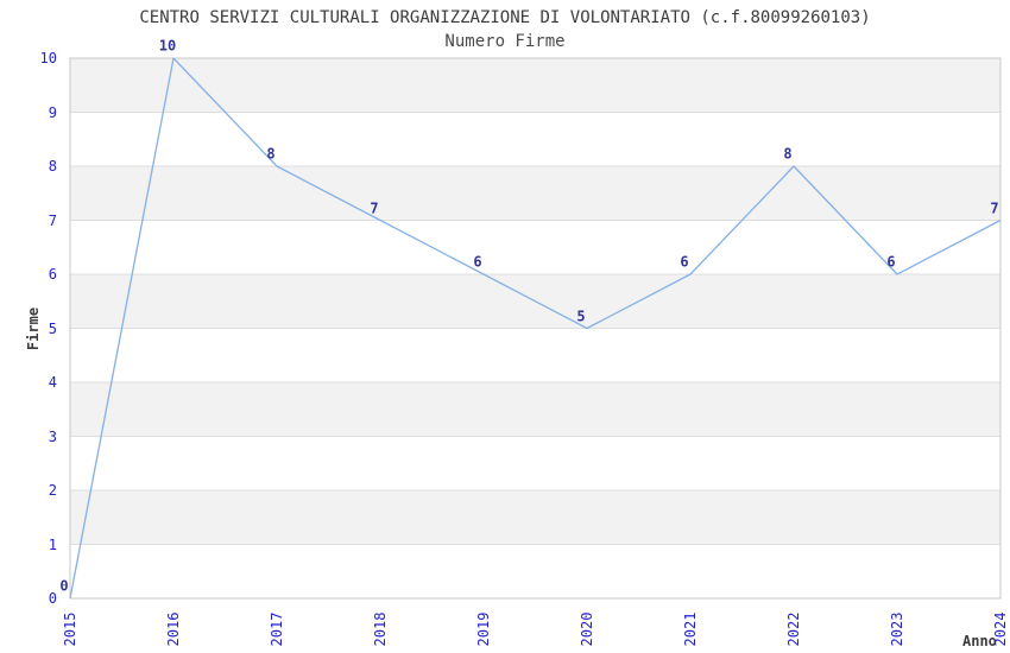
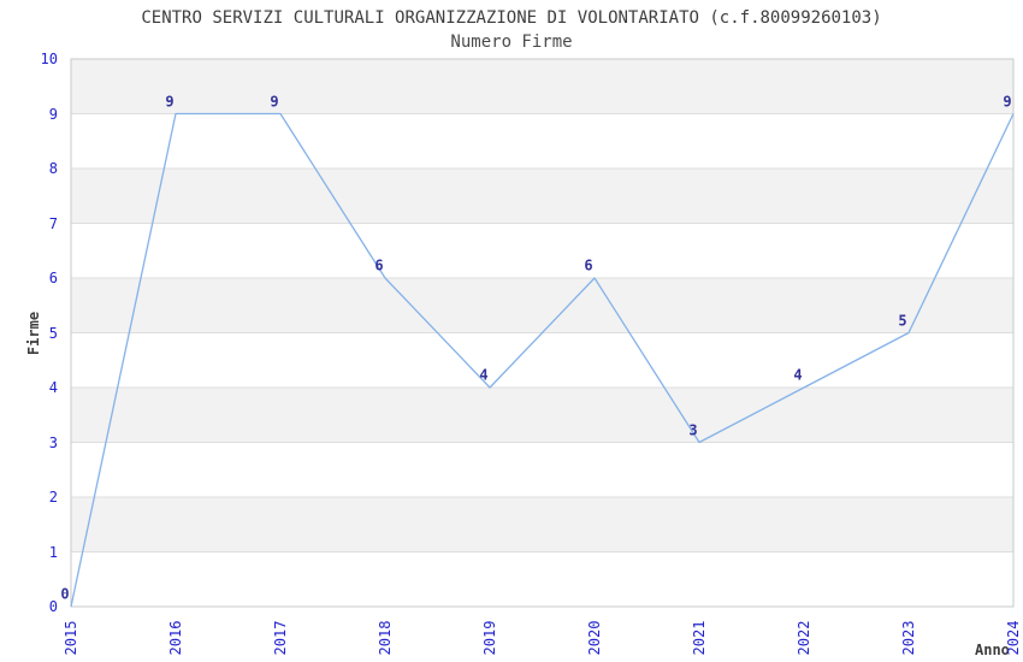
2016: 10 -> 9
2017: 8 -> 9
2018: 7 -> 6
2019: 6 -> 4
2020: 5 -> 6
2021: 6 -> 3
2022: 8 -> 4
2023: 6 -> 5
2024: 7 -> 9
